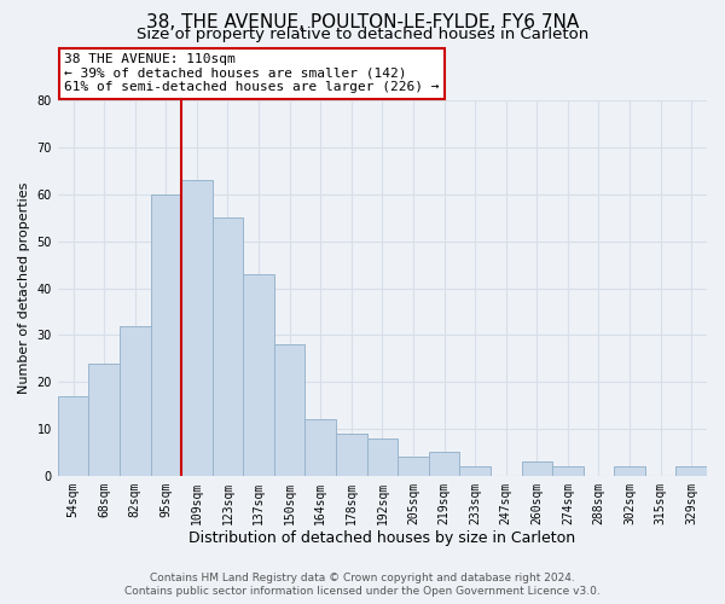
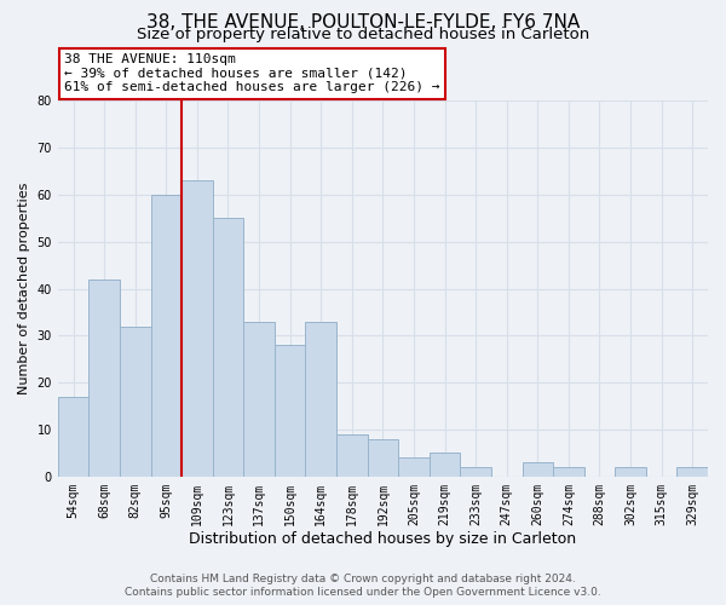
68sqm: 24 -> 42
137sqm: 43 -> 33
164sqm: 12 -> 33
